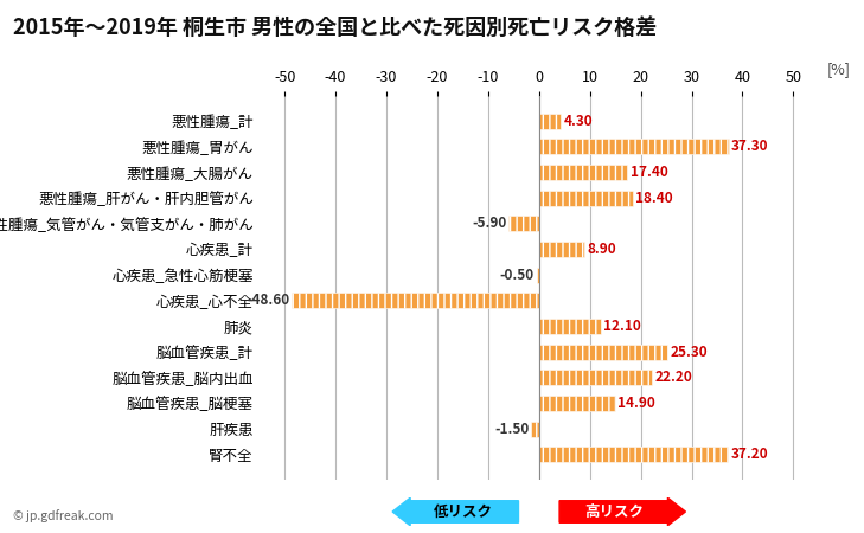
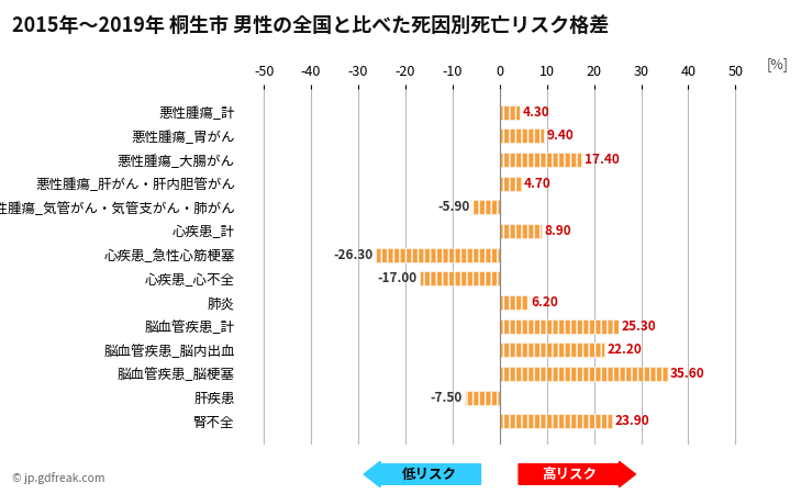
悪性腫瘍_胃がん: 37.30 -> 9.40
悪性腫瘍_肝がん・肝内胆管がん: 18.40 -> 4.70
心疾患_急性心筋梗塞: -0.50 -> -26.30
心疾患_心不全: -48.60 -> -17.00
肺炎: 12.10 -> 6.20
脳血管疾患_脳梗塞: 14.90 -> 35.60
肝疾患: -1.50 -> -7.50
腎不全: 37.20 -> 23.90
